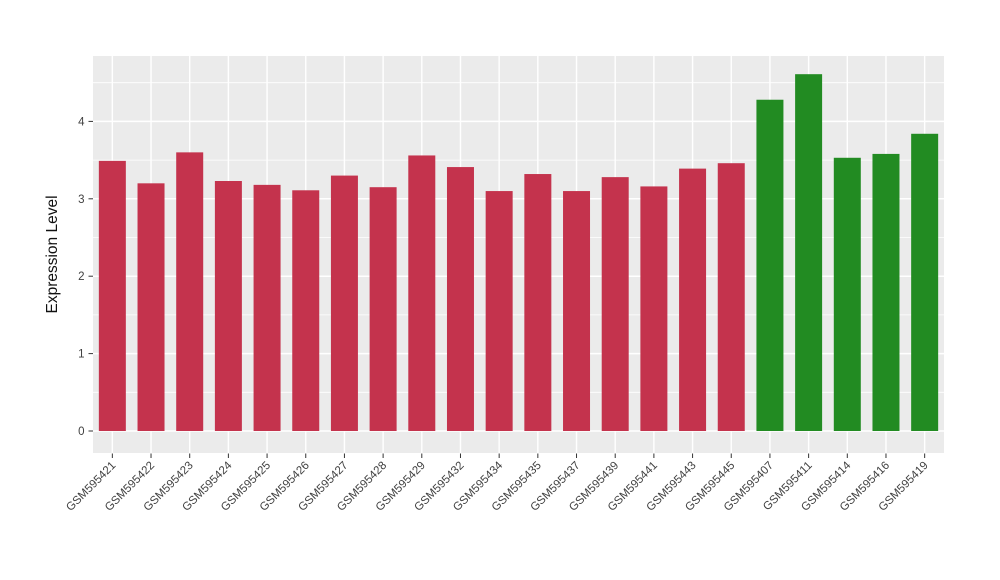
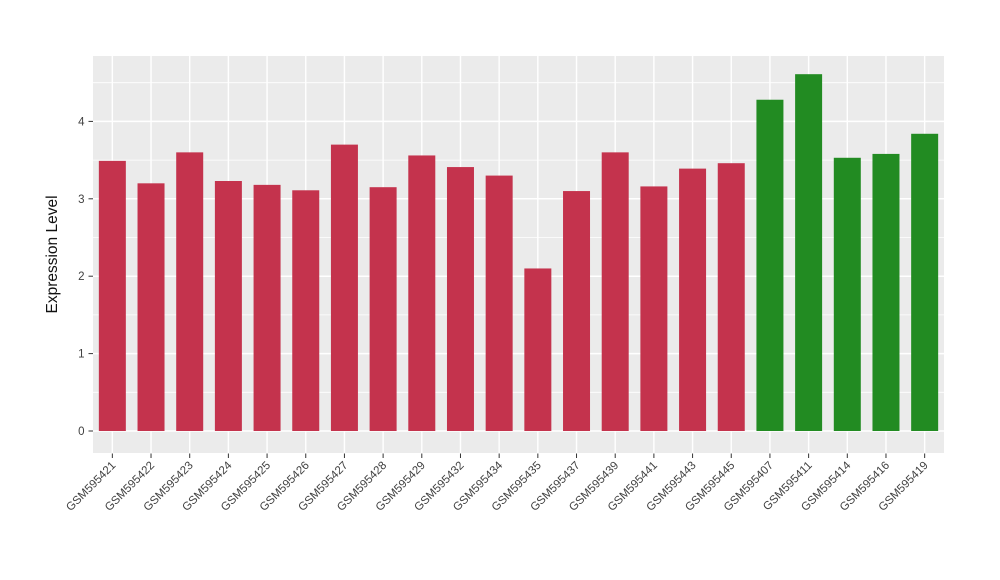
GSM595427: 3.3 -> 3.7
GSM595434: 3.1 -> 3.3
GSM595435: 3.3 -> 2.1
GSM595439: 3.3 -> 3.6
